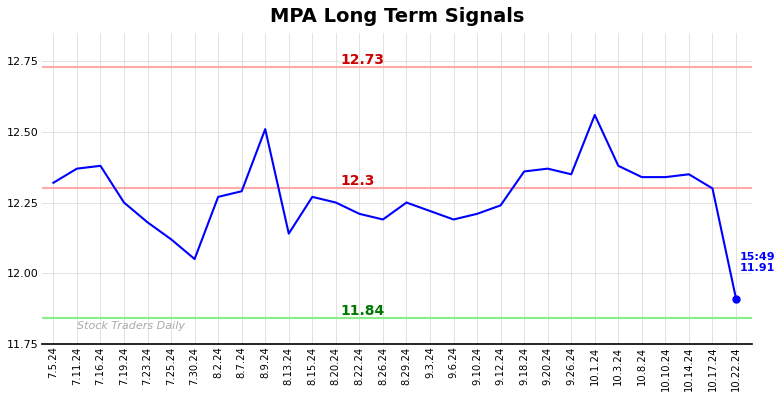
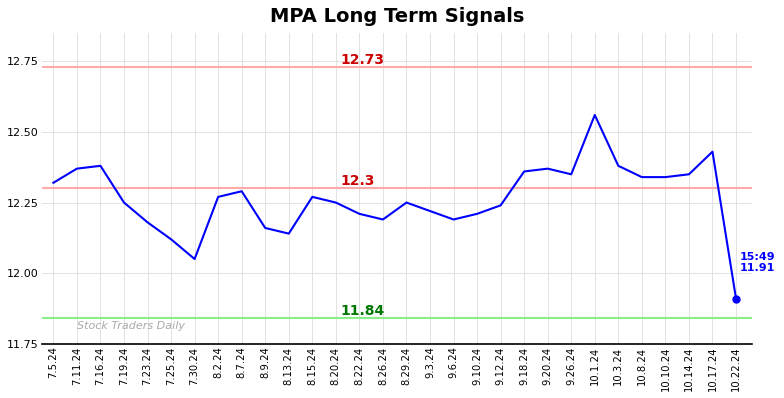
8.9.24: 12.51 -> 12.16
10.17.24: 12.30 -> 12.43
